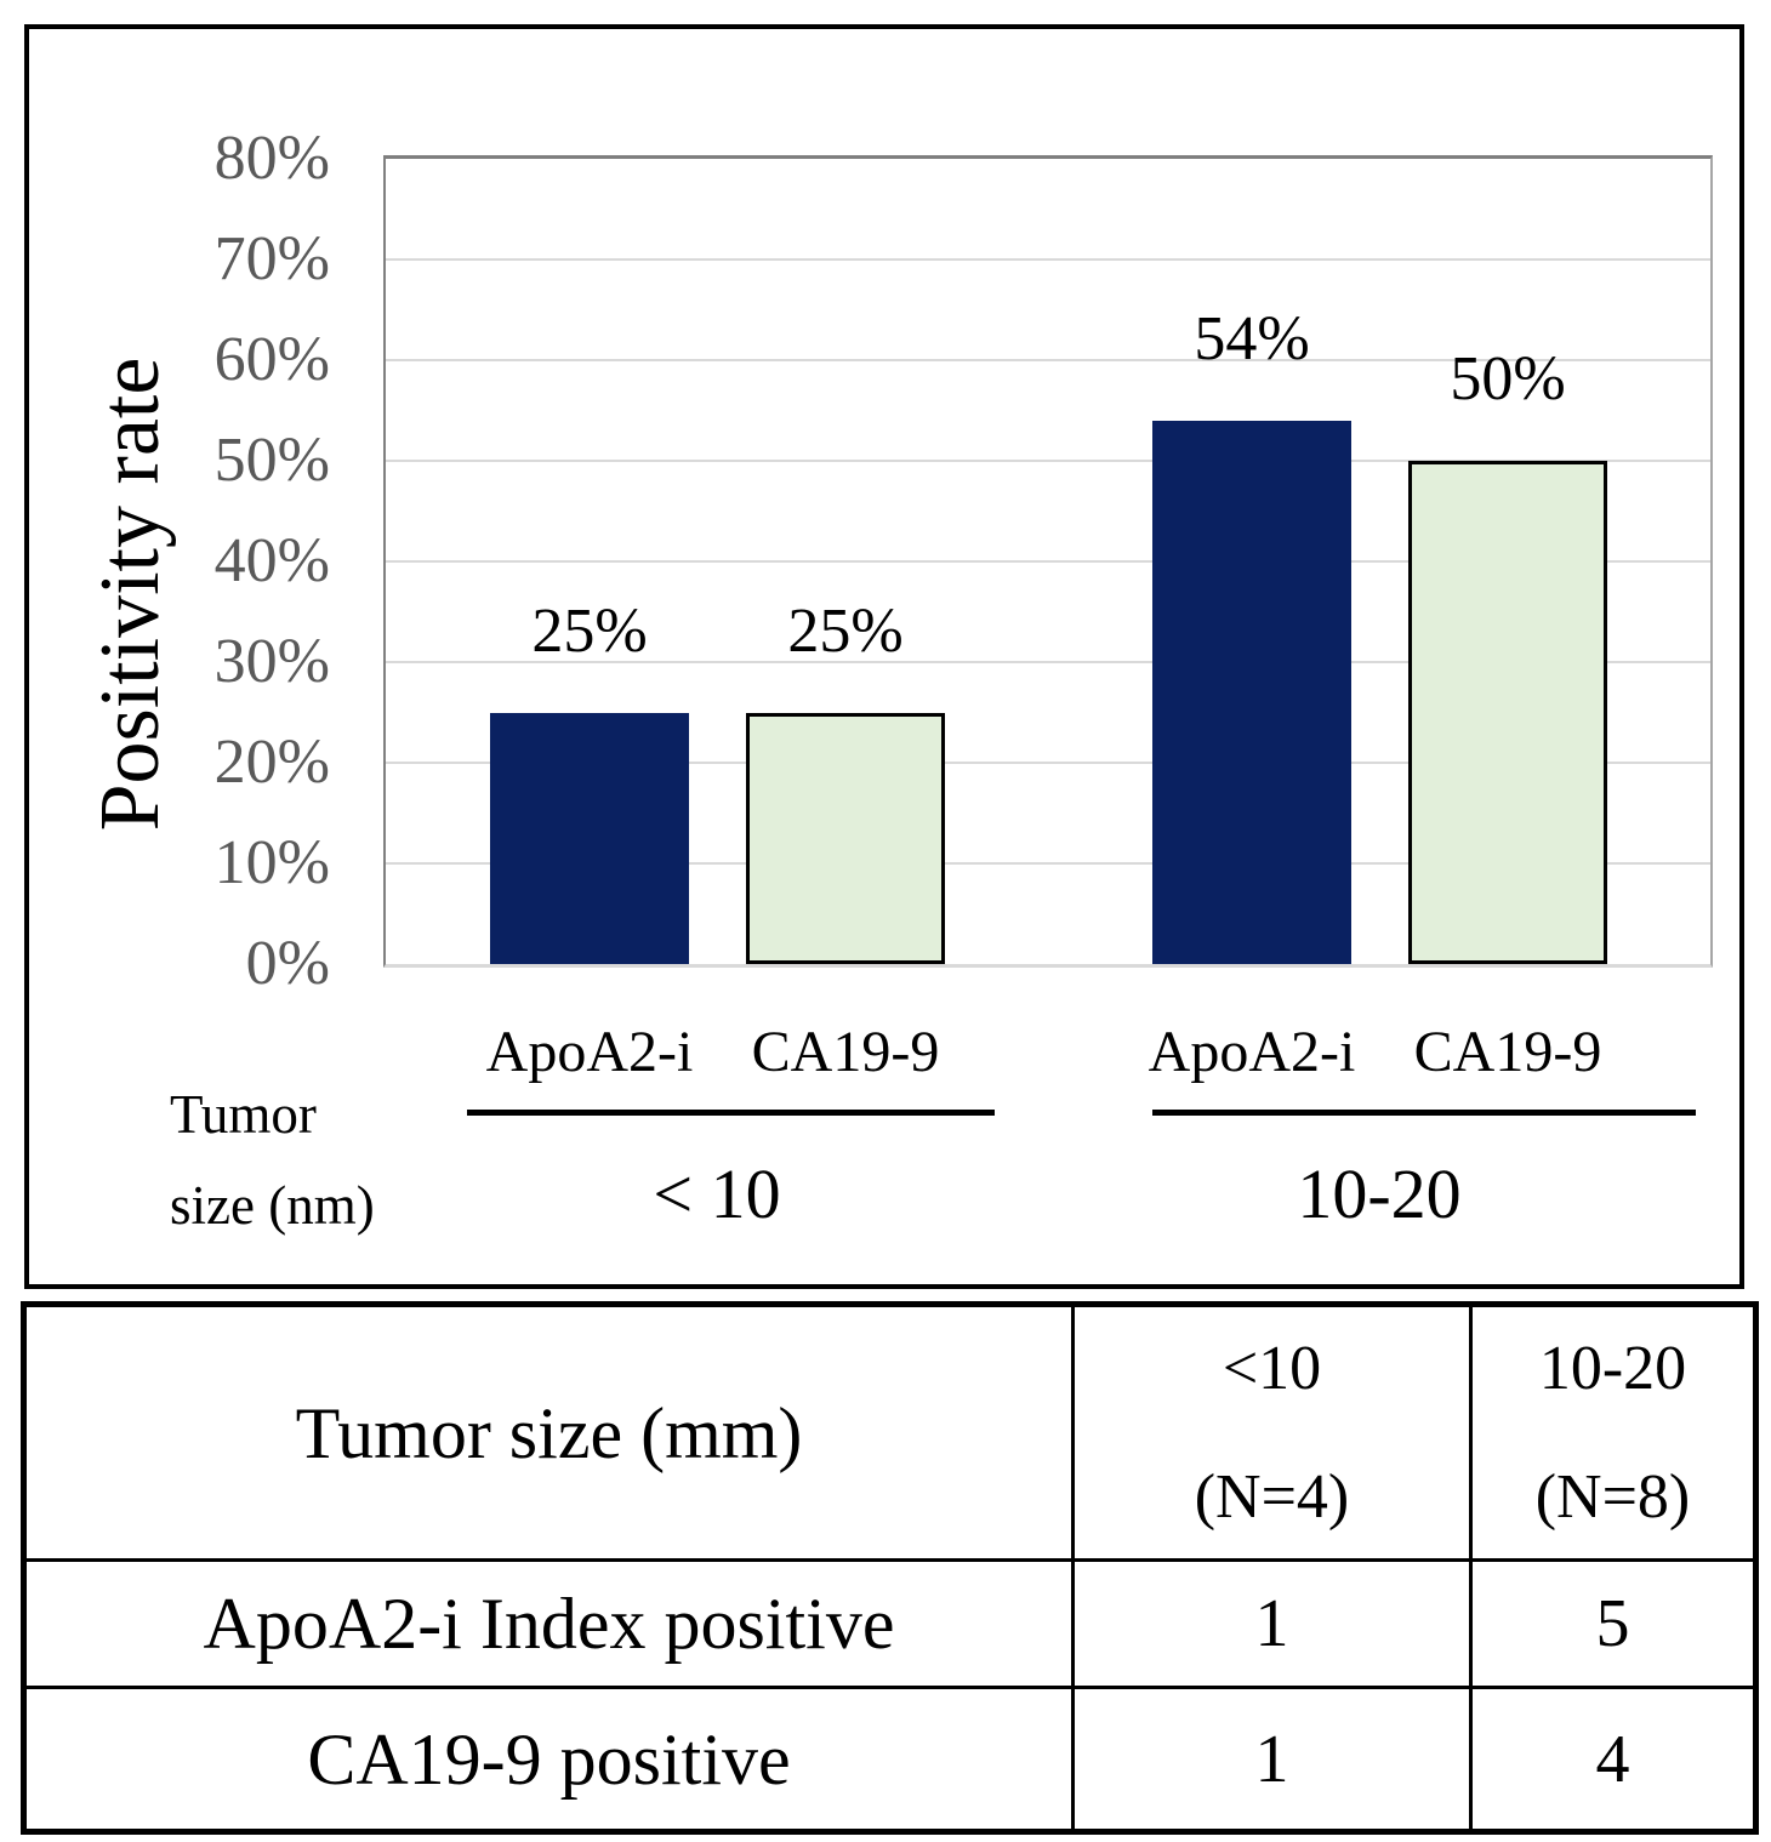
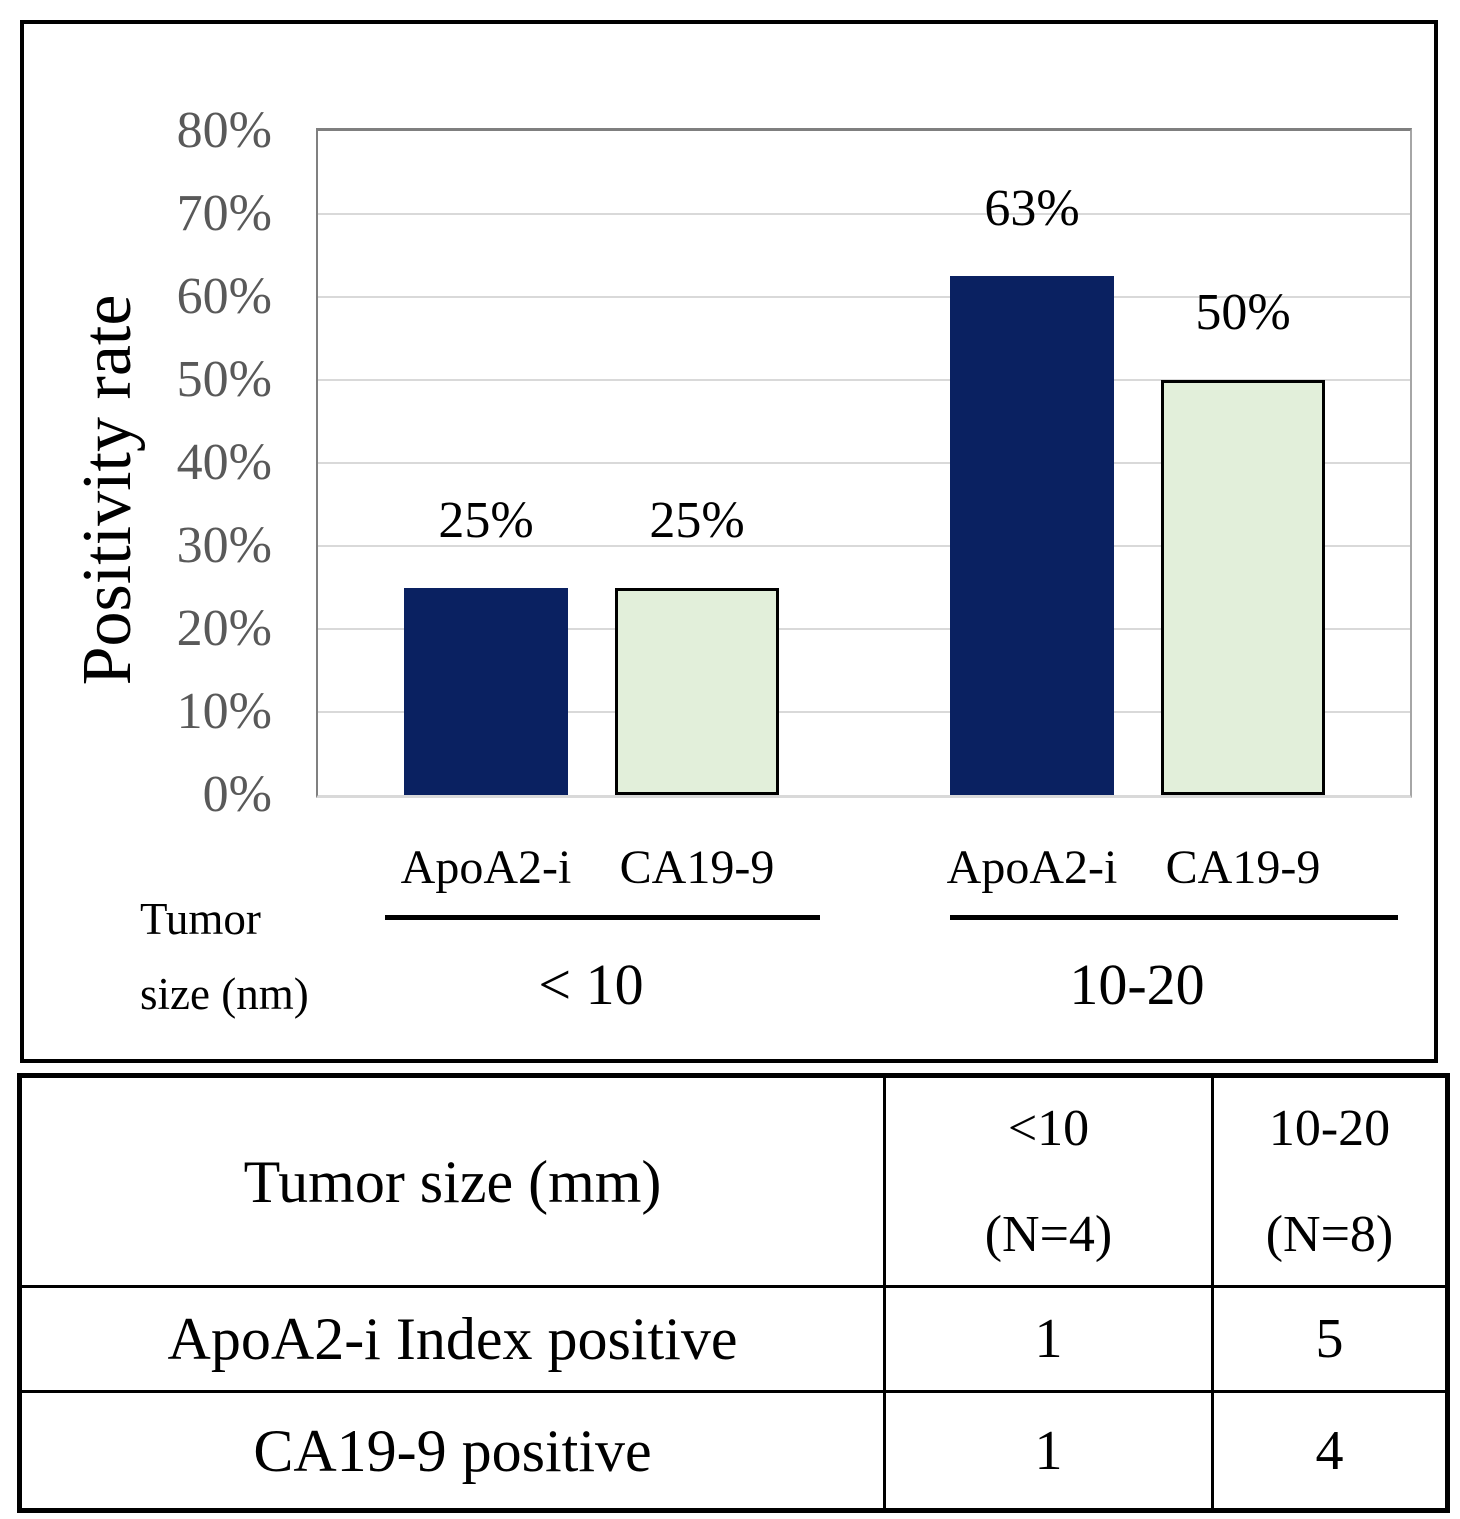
ApoA2-i/10-20: 54% -> 63%
